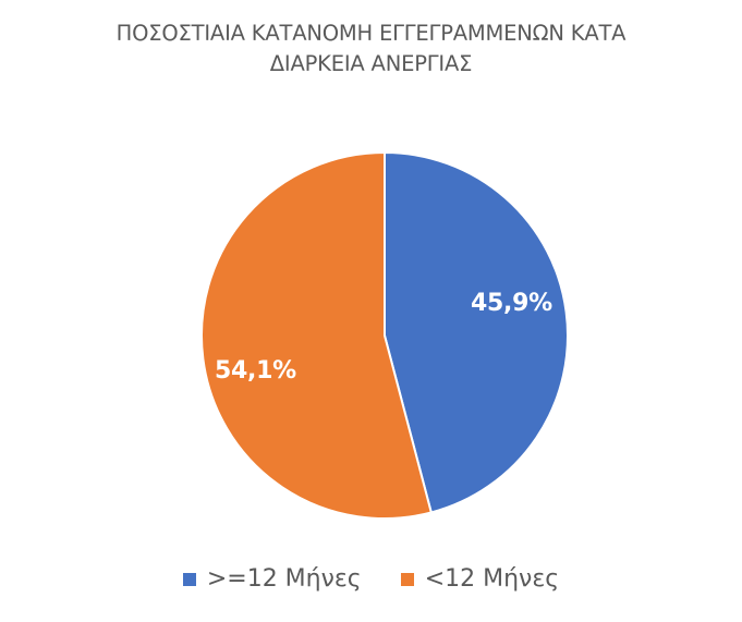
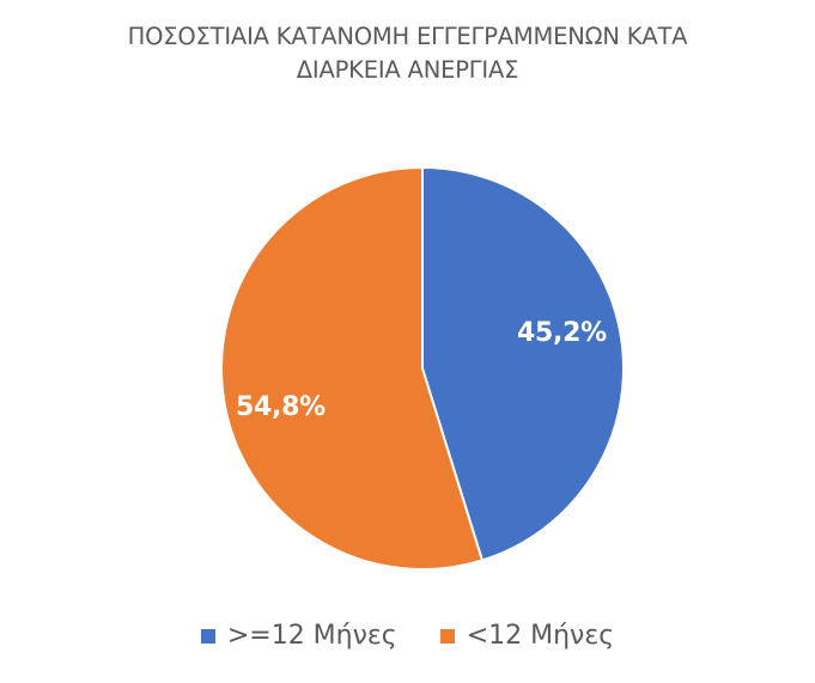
>=12 Μήνες: 45,9% -> 45,2%
<12 Μήνες: 54,1% -> 54,8%
